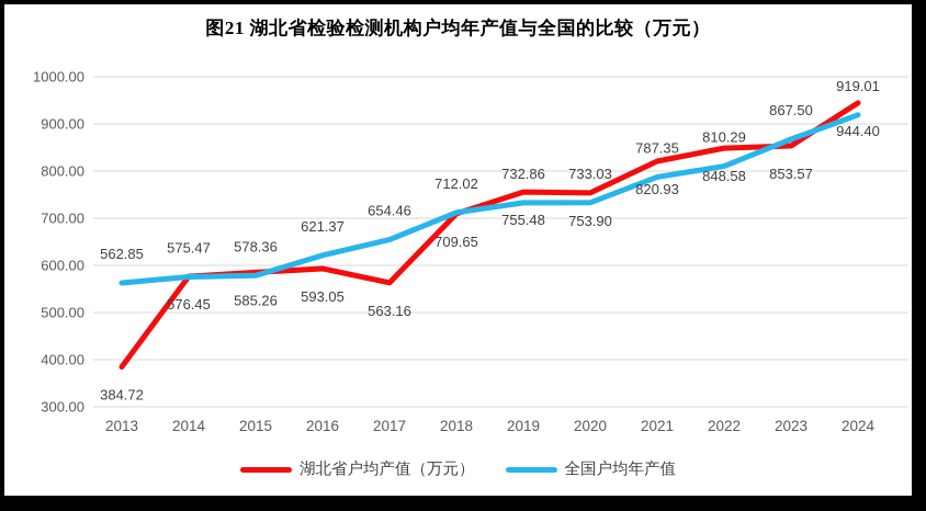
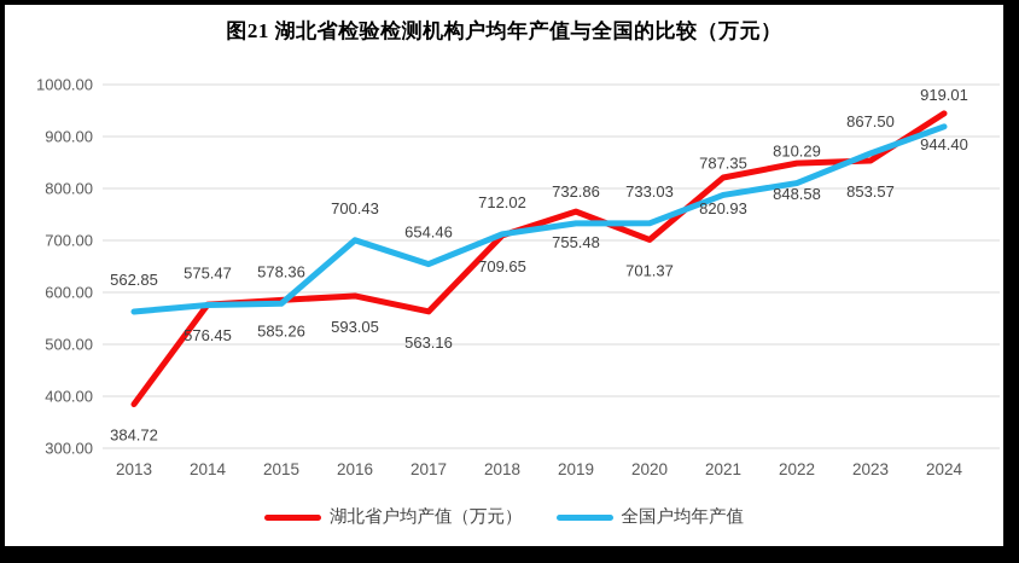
全国户均年产值/2016: 621.37 -> 700.43
湖北省户均产值（万元）/2020: 753.90 -> 701.37
